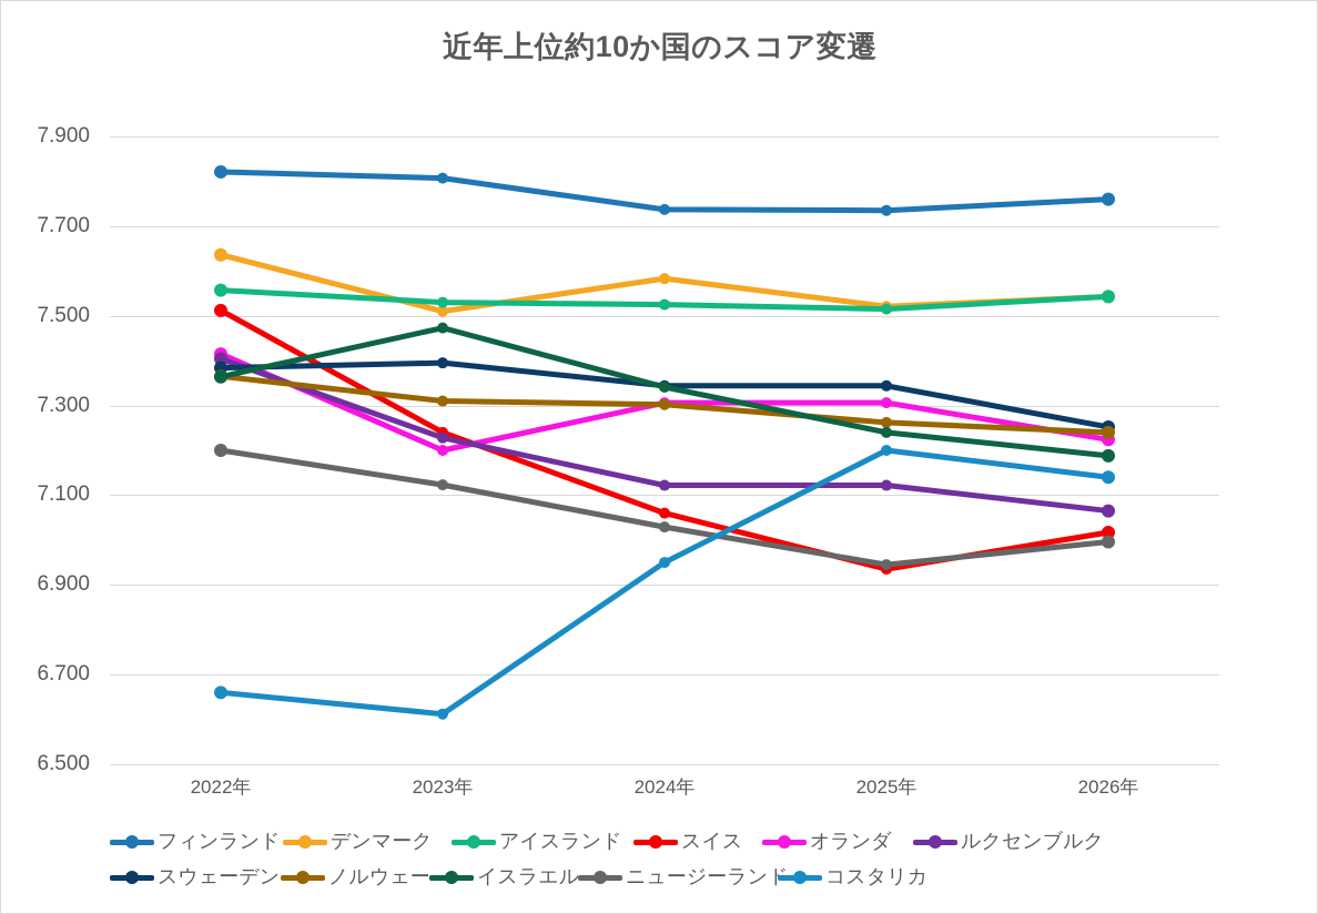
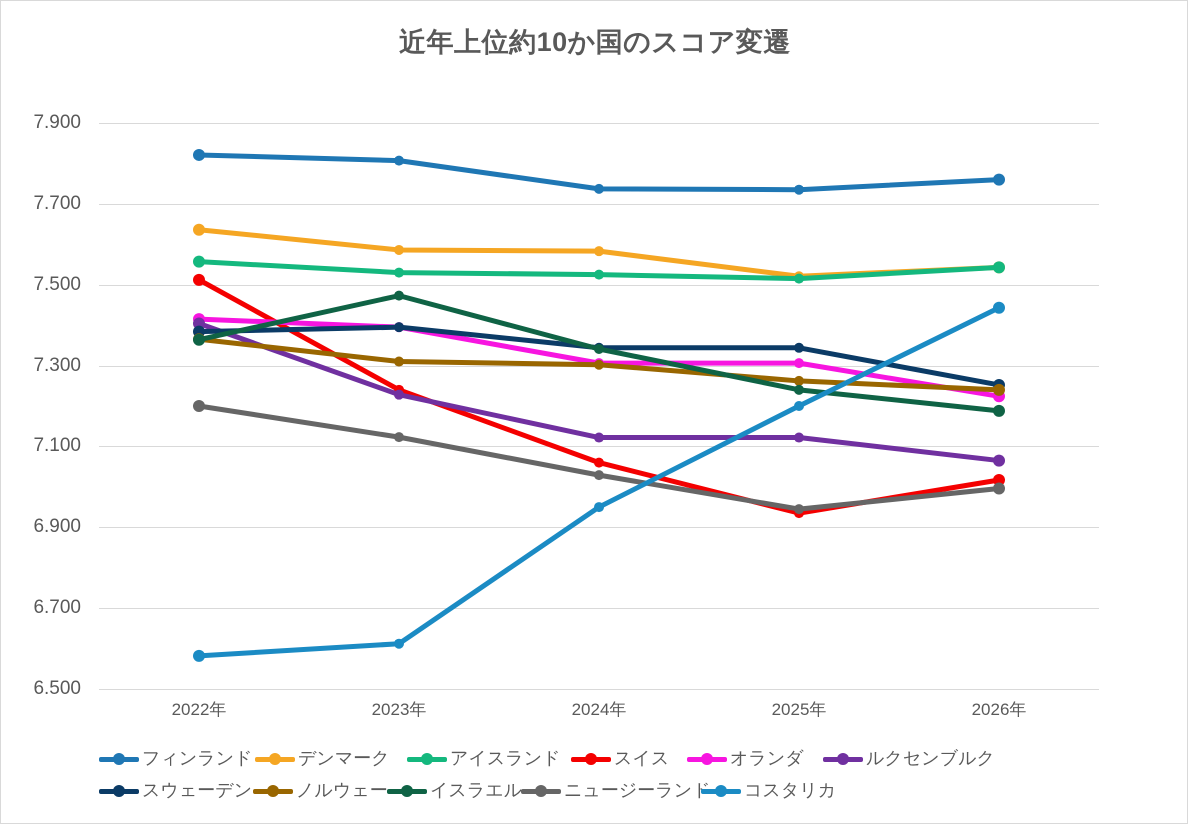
コスタリカ/2022年: 6.66 -> 6.58
デンマーク/2023年: 7.51 -> 7.59
オランダ/2023年: 7.20 -> 7.39
コスタリカ/2026年: 7.14 -> 7.44
